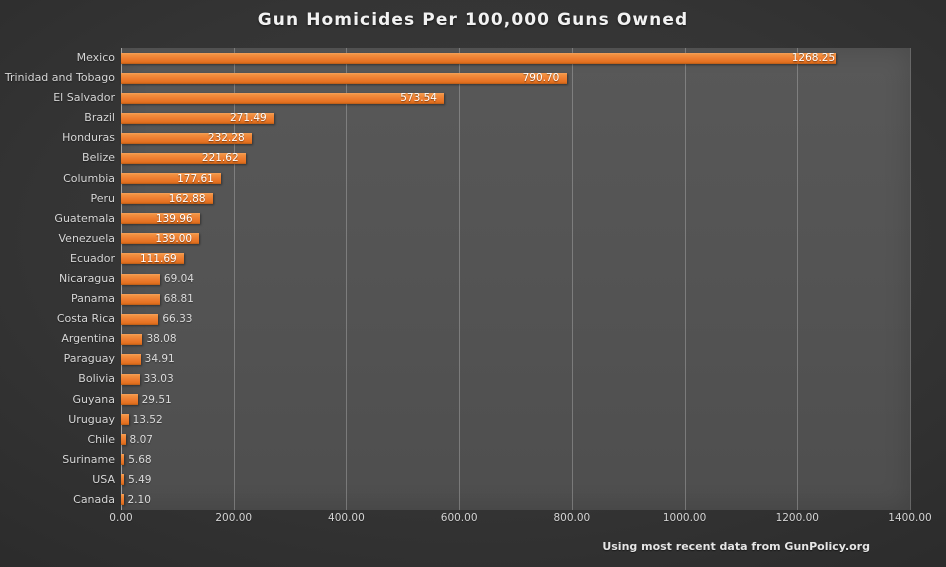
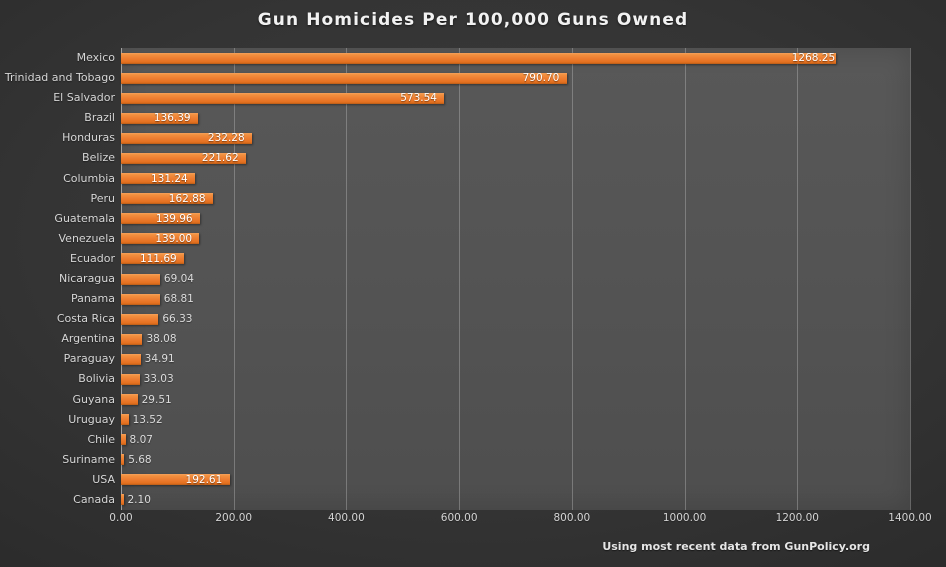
Brazil: 271.49 -> 136.39
Columbia: 177.61 -> 131.24
USA: 5.49 -> 192.61
